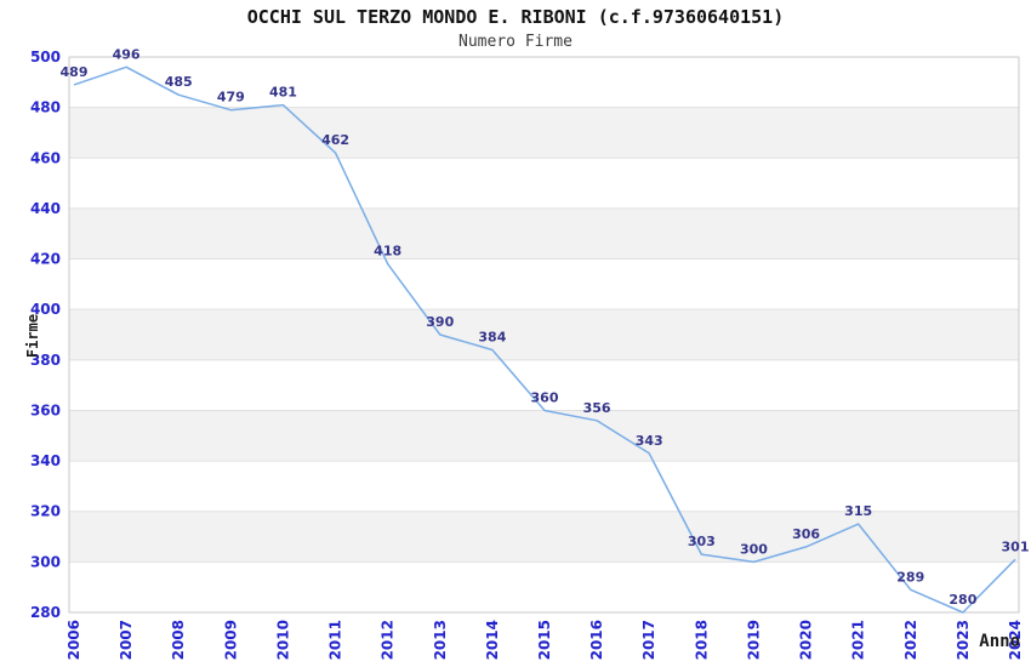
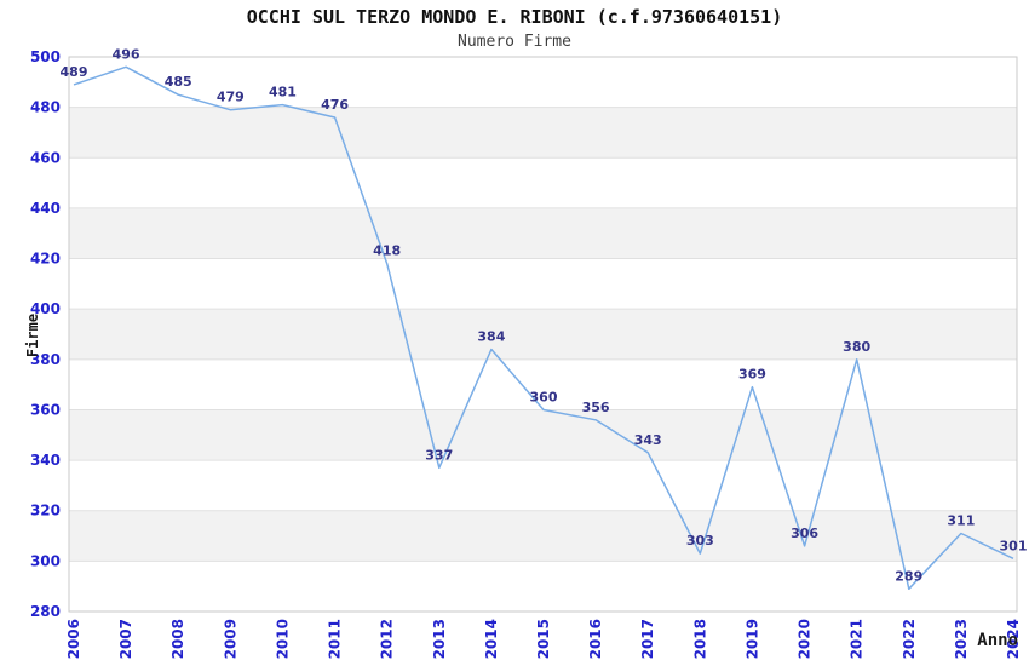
2011: 462 -> 476
2013: 390 -> 337
2019: 300 -> 369
2021: 315 -> 380
2023: 280 -> 311
